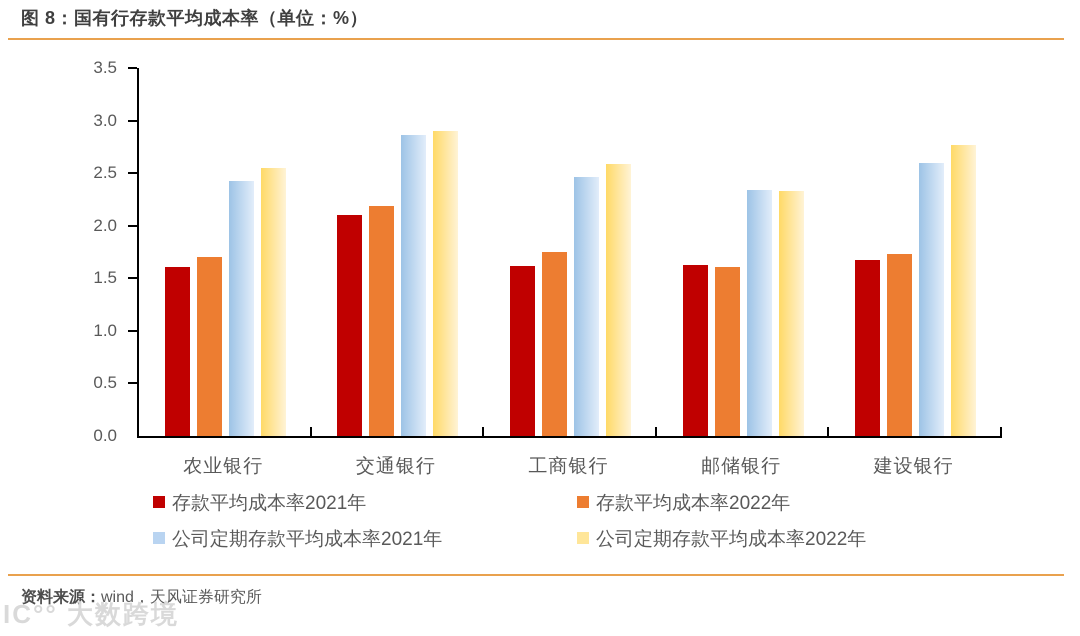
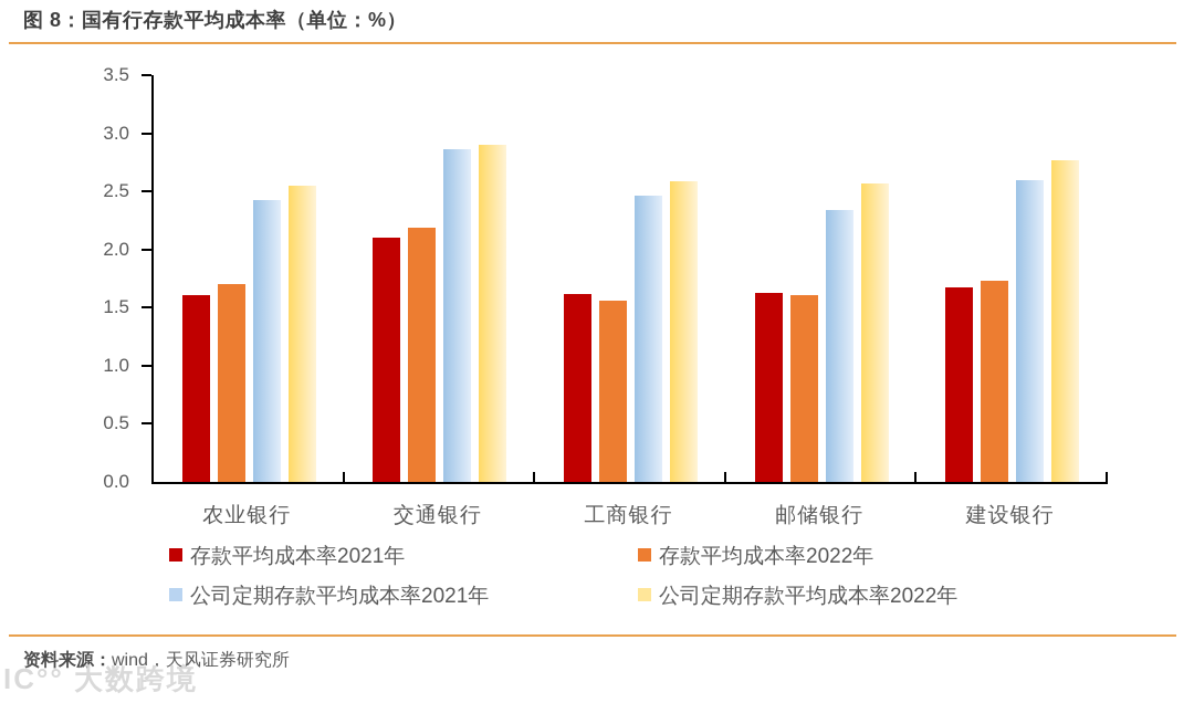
存款平均成本率2022年/工商银行: 1.75 -> 1.56
公司定期存款平均成本率2022年/邮储银行: 2.33 -> 2.57
